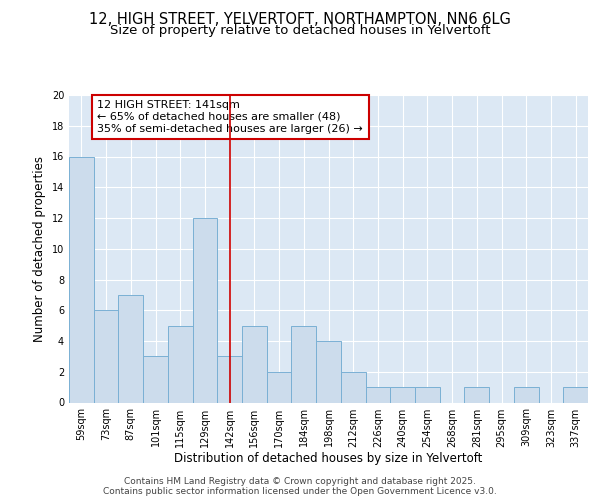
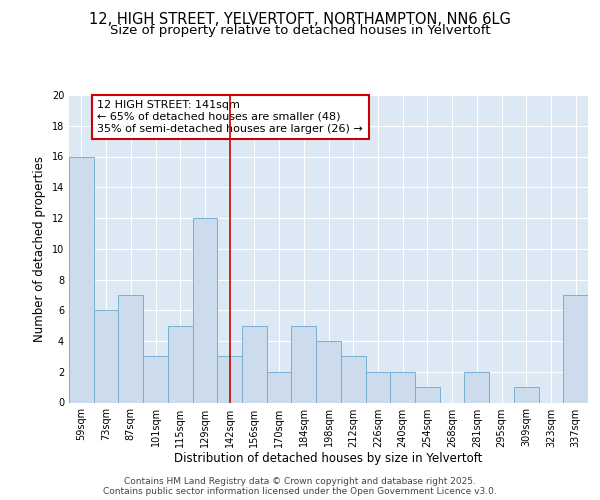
212sqm: 2 -> 3
226sqm: 1 -> 2
240sqm: 1 -> 2
281sqm: 1 -> 2
337sqm: 1 -> 7
